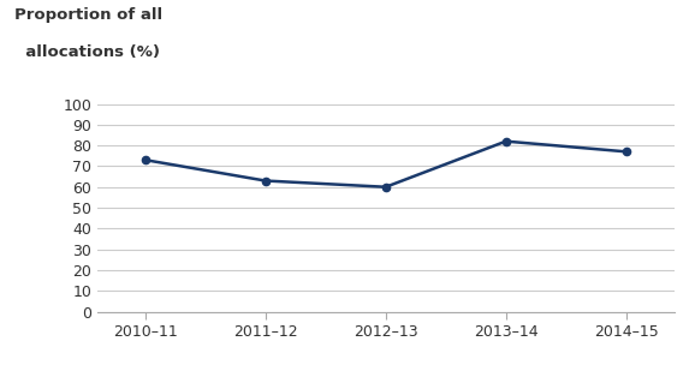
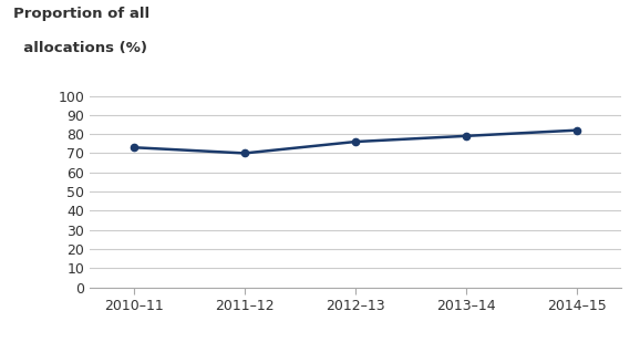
2011–12: 63 -> 70
2012–13: 60 -> 76
2013–14: 82 -> 79
2014–15: 77 -> 82
